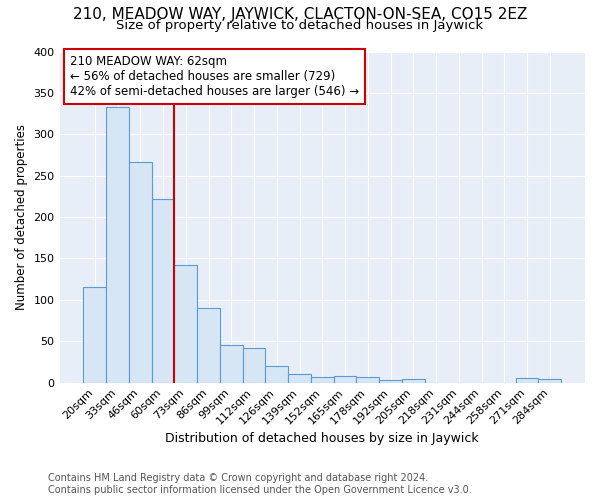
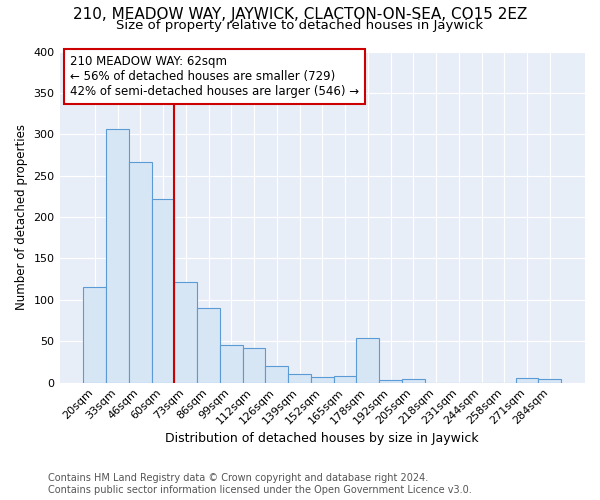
33sqm: 333 -> 306
73sqm: 142 -> 122
178sqm: 7 -> 54
